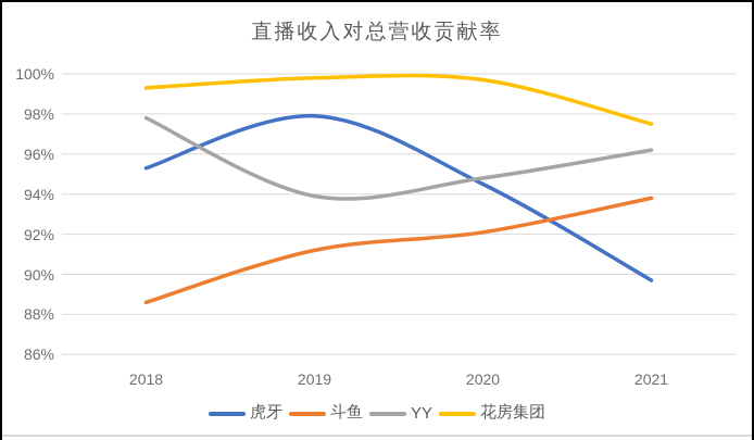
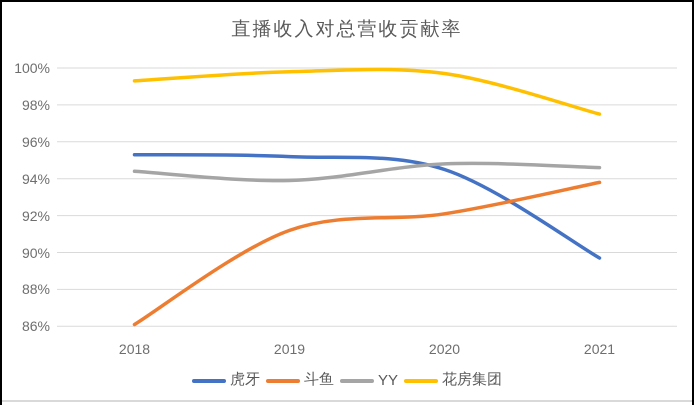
斗鱼/2018: 88.6% -> 86.1%
YY/2018: 97.8% -> 94.4%
虎牙/2019: 97.9% -> 95.2%
YY/2021: 96.2% -> 94.6%
